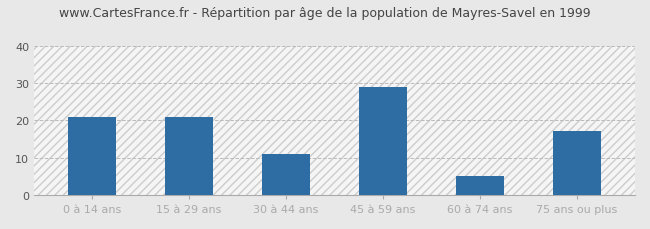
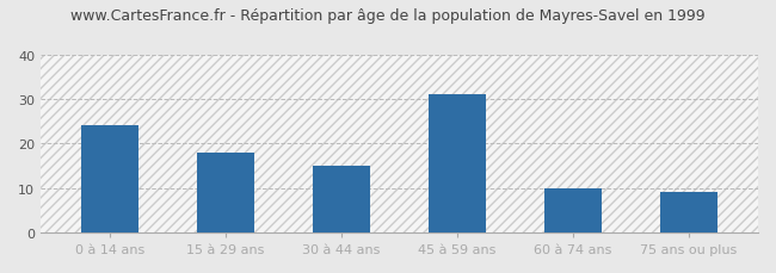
0 à 14 ans: 21 -> 24
15 à 29 ans: 21 -> 18
30 à 44 ans: 11 -> 15
45 à 59 ans: 29 -> 31
60 à 74 ans: 5 -> 10
75 ans ou plus: 17 -> 9
